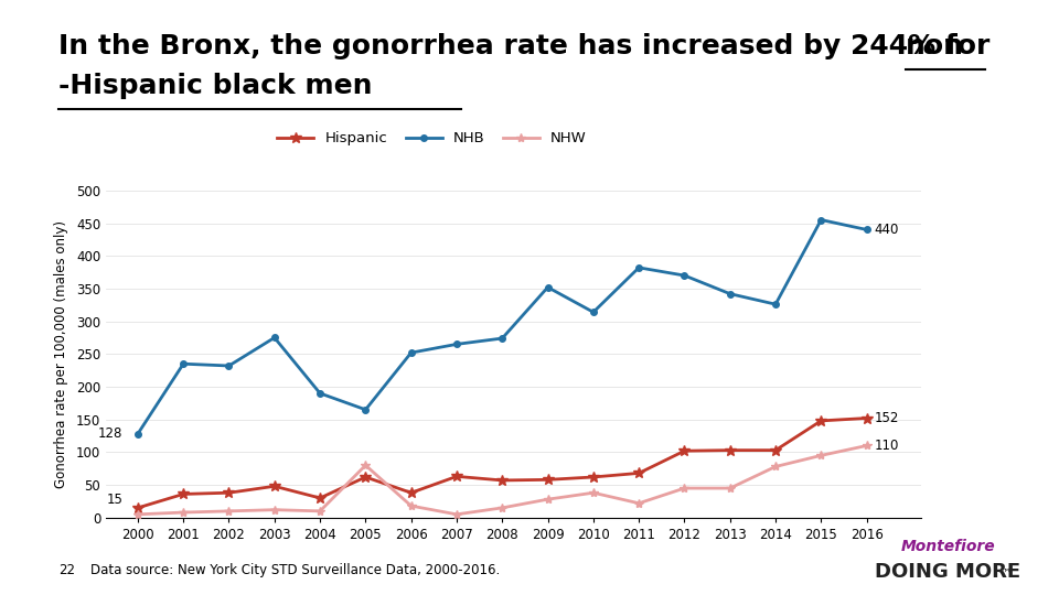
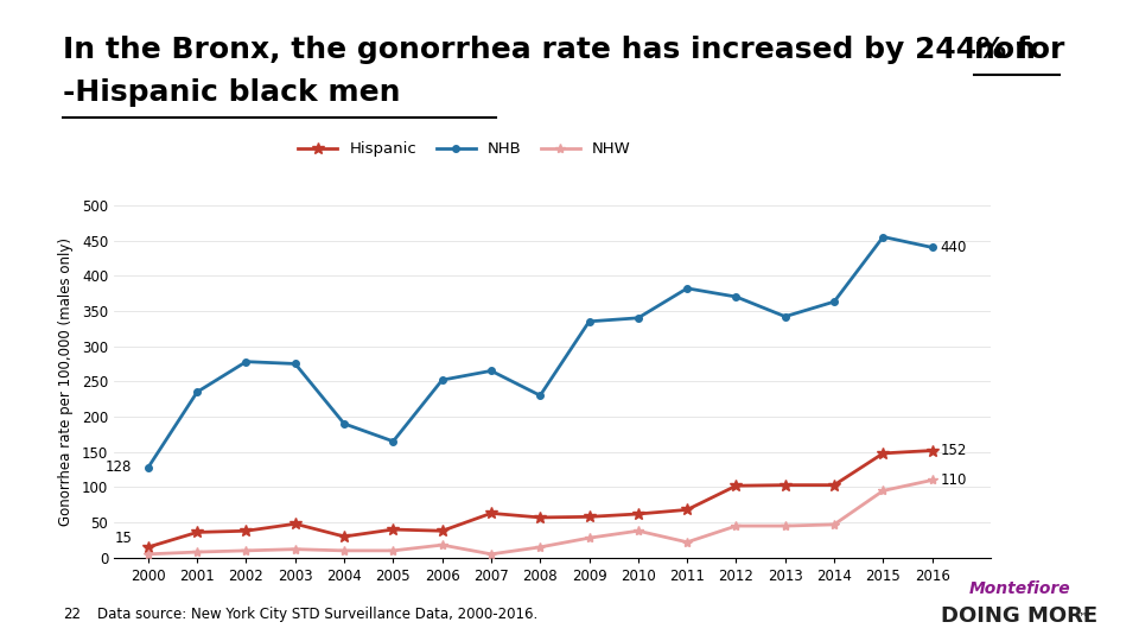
NHB/2002: 232 -> 278
Hispanic/2005: 62 -> 40
NHW/2005: 80 -> 10
NHB/2008: 274 -> 230
NHB/2009: 352 -> 335
NHB/2010: 314 -> 340
NHB/2014: 326 -> 363
NHW/2014: 78 -> 47
